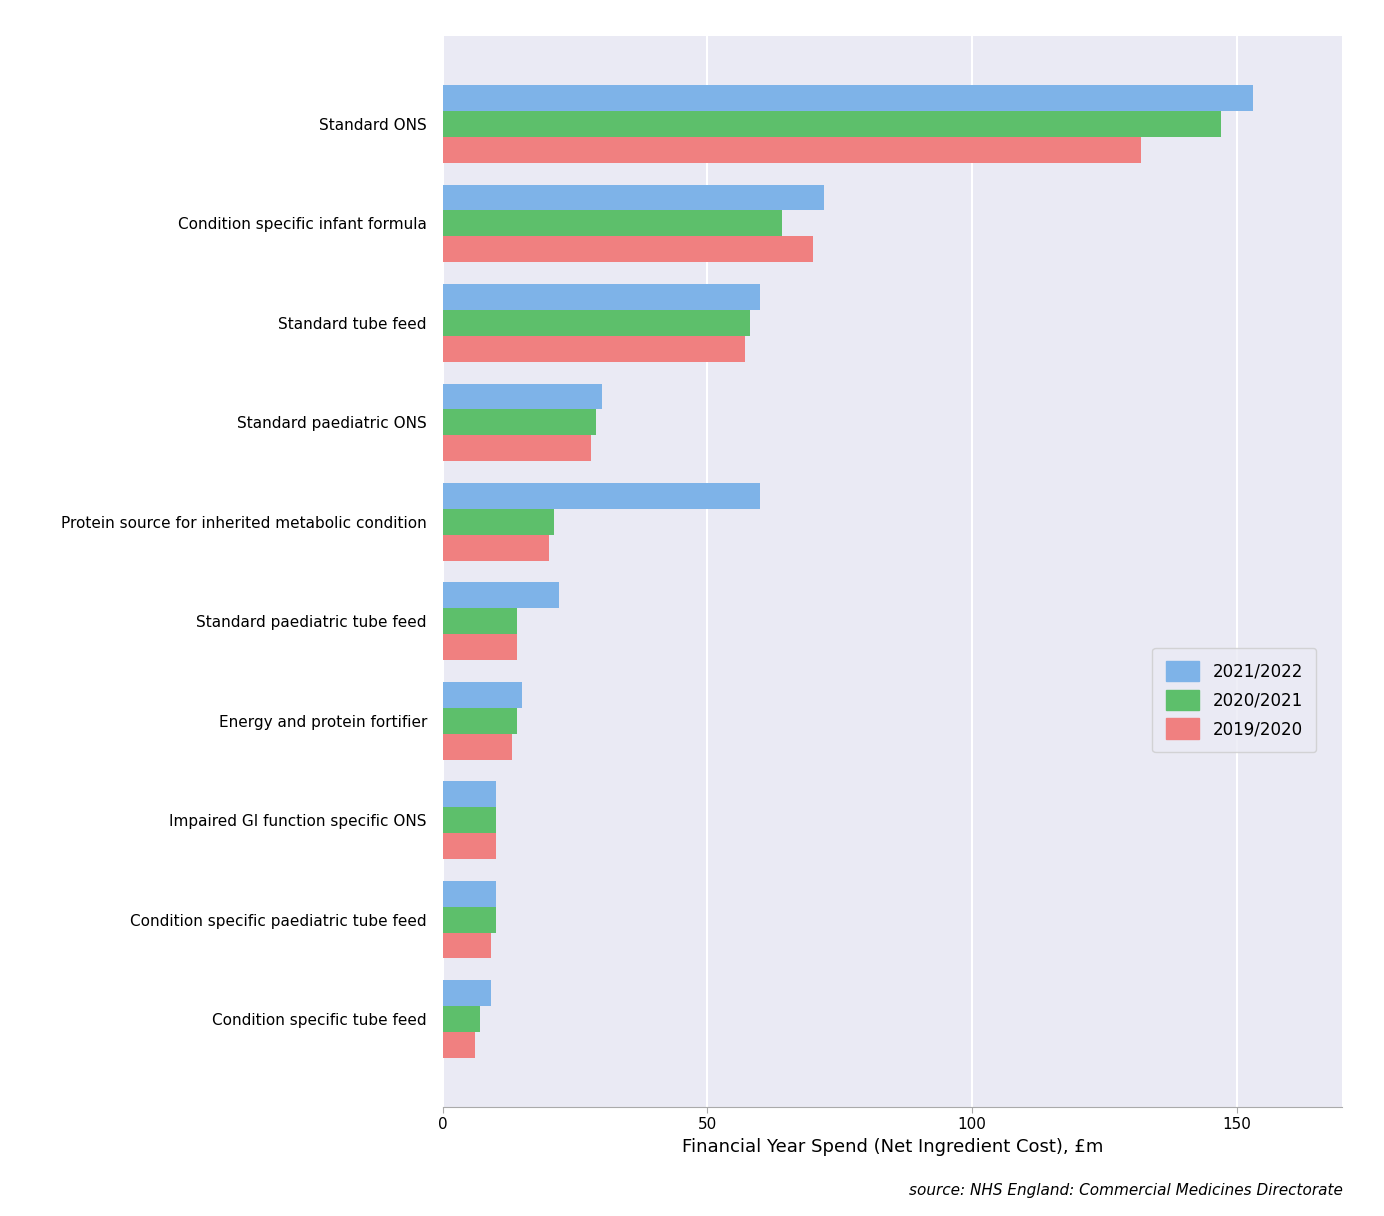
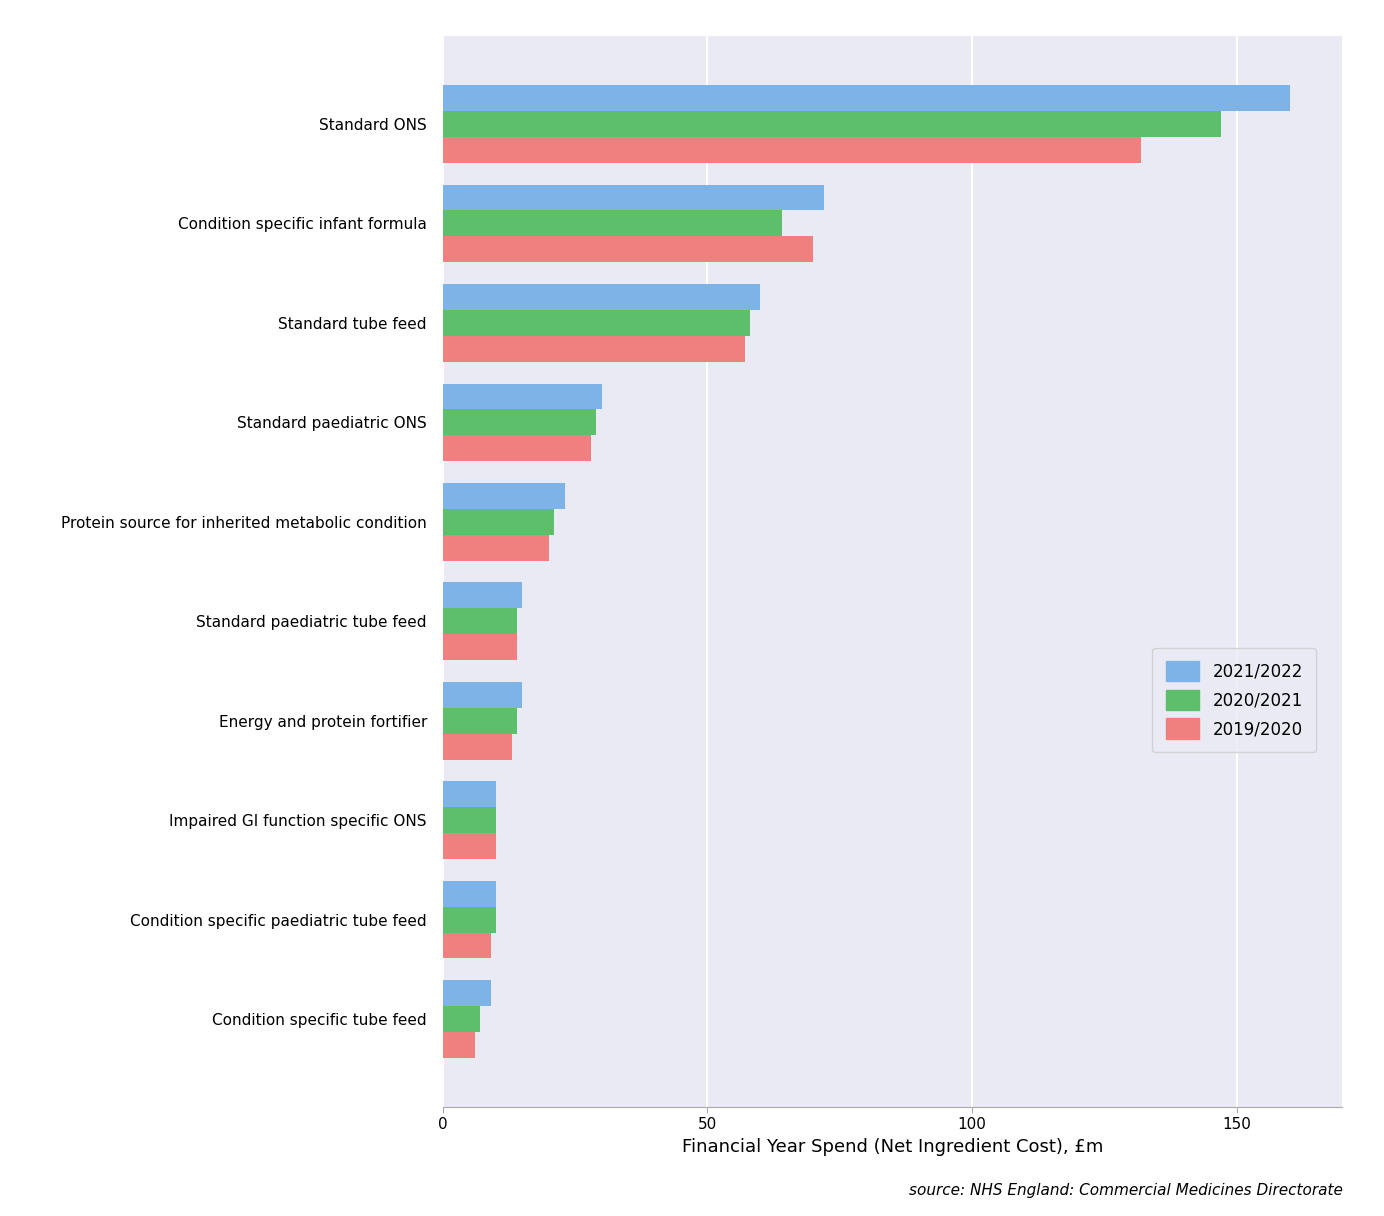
2021/2022/Standard ONS: 153 -> 160
2021/2022/Protein source for inherited metabolic condition: 60 -> 23
2021/2022/Standard paediatric tube feed: 22 -> 15
